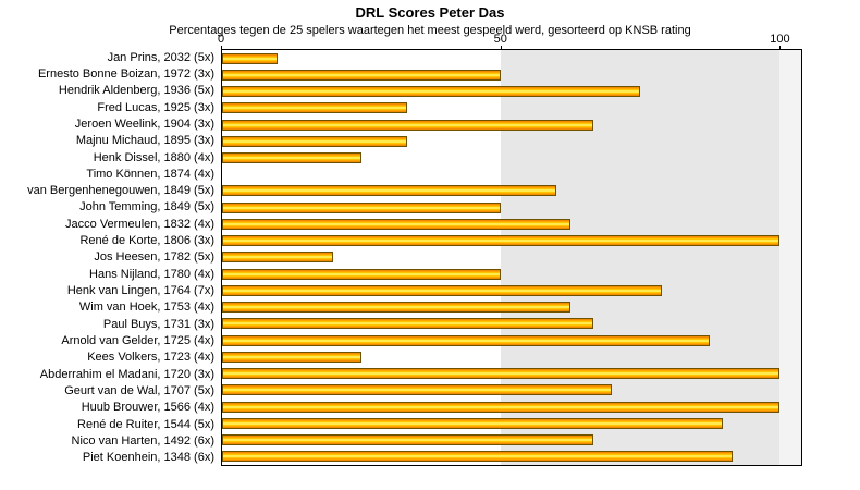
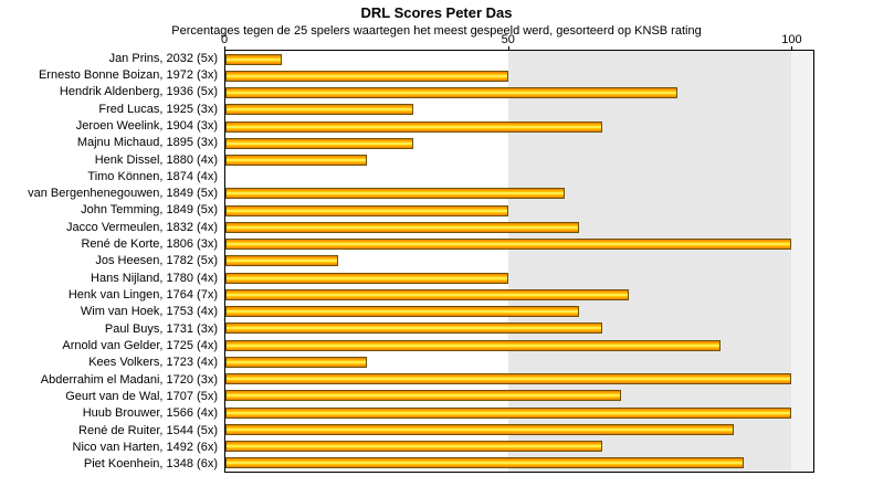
Hendrik Aldenberg, 1936 (5x): 75 -> 80
Henk van Lingen, 1764 (7x): 79 -> 71
